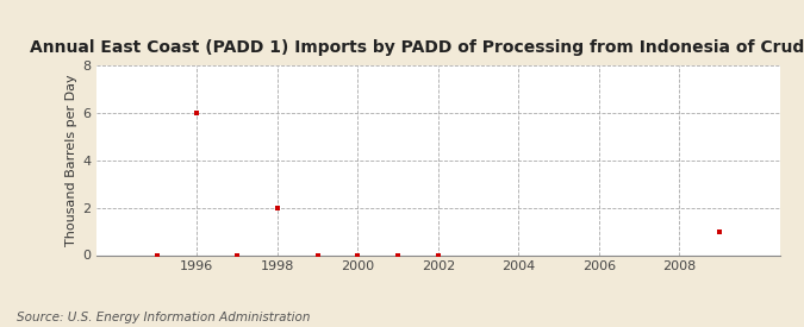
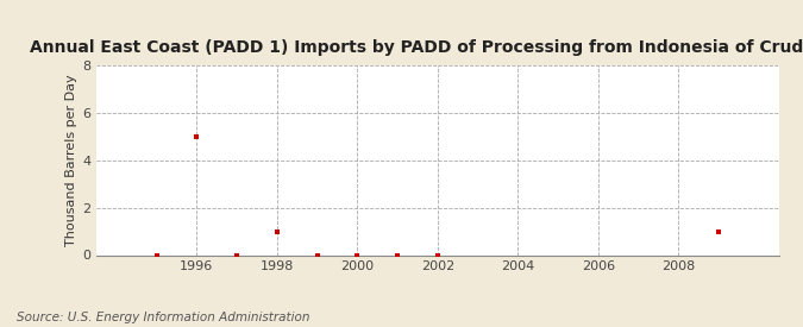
1996: 6 -> 5
1998: 2 -> 1
